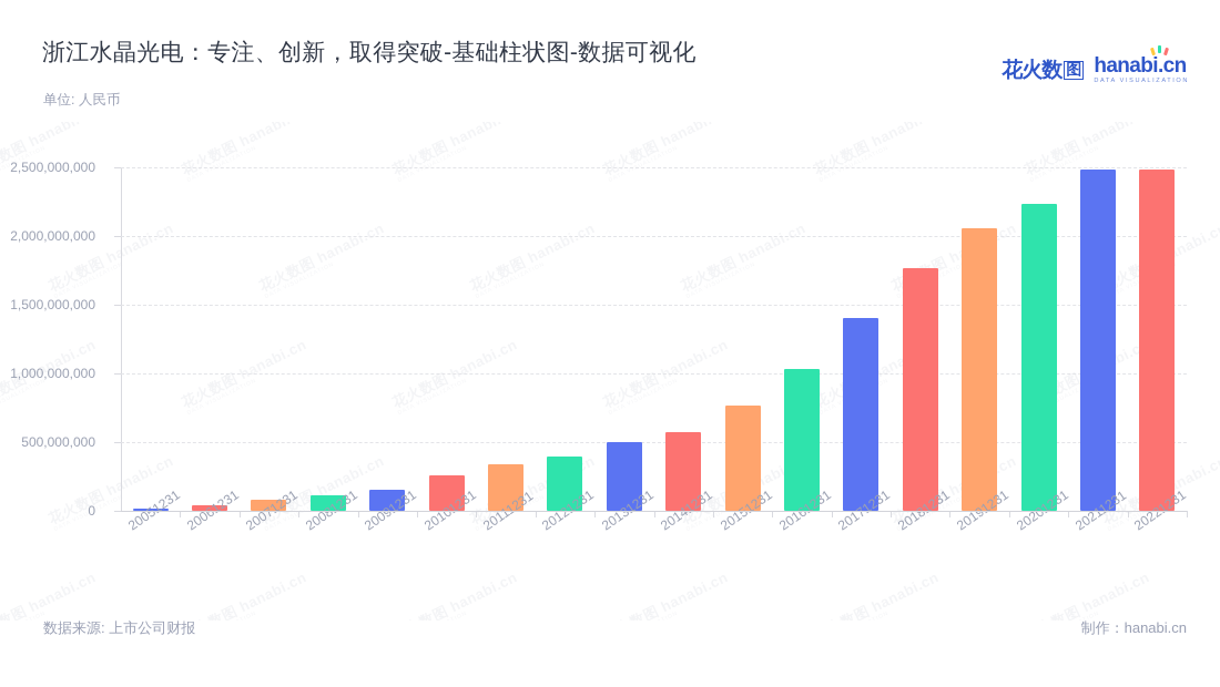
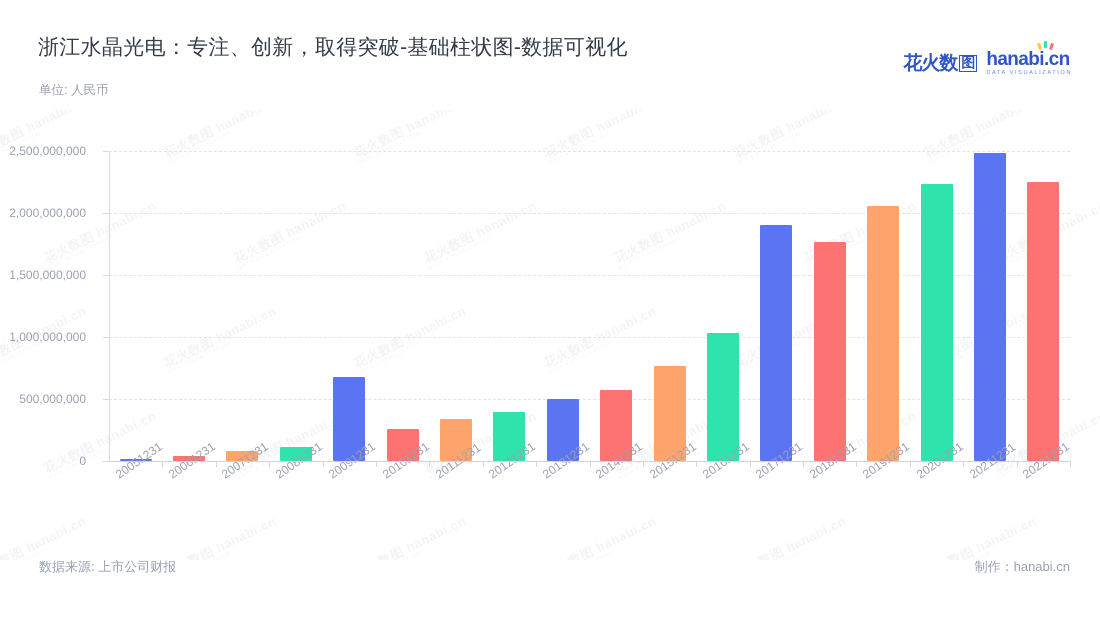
20091231: 150000000 -> 680000000
20171231: 1400000000 -> 1900000000
20221231: 2480000000 -> 2250000000
